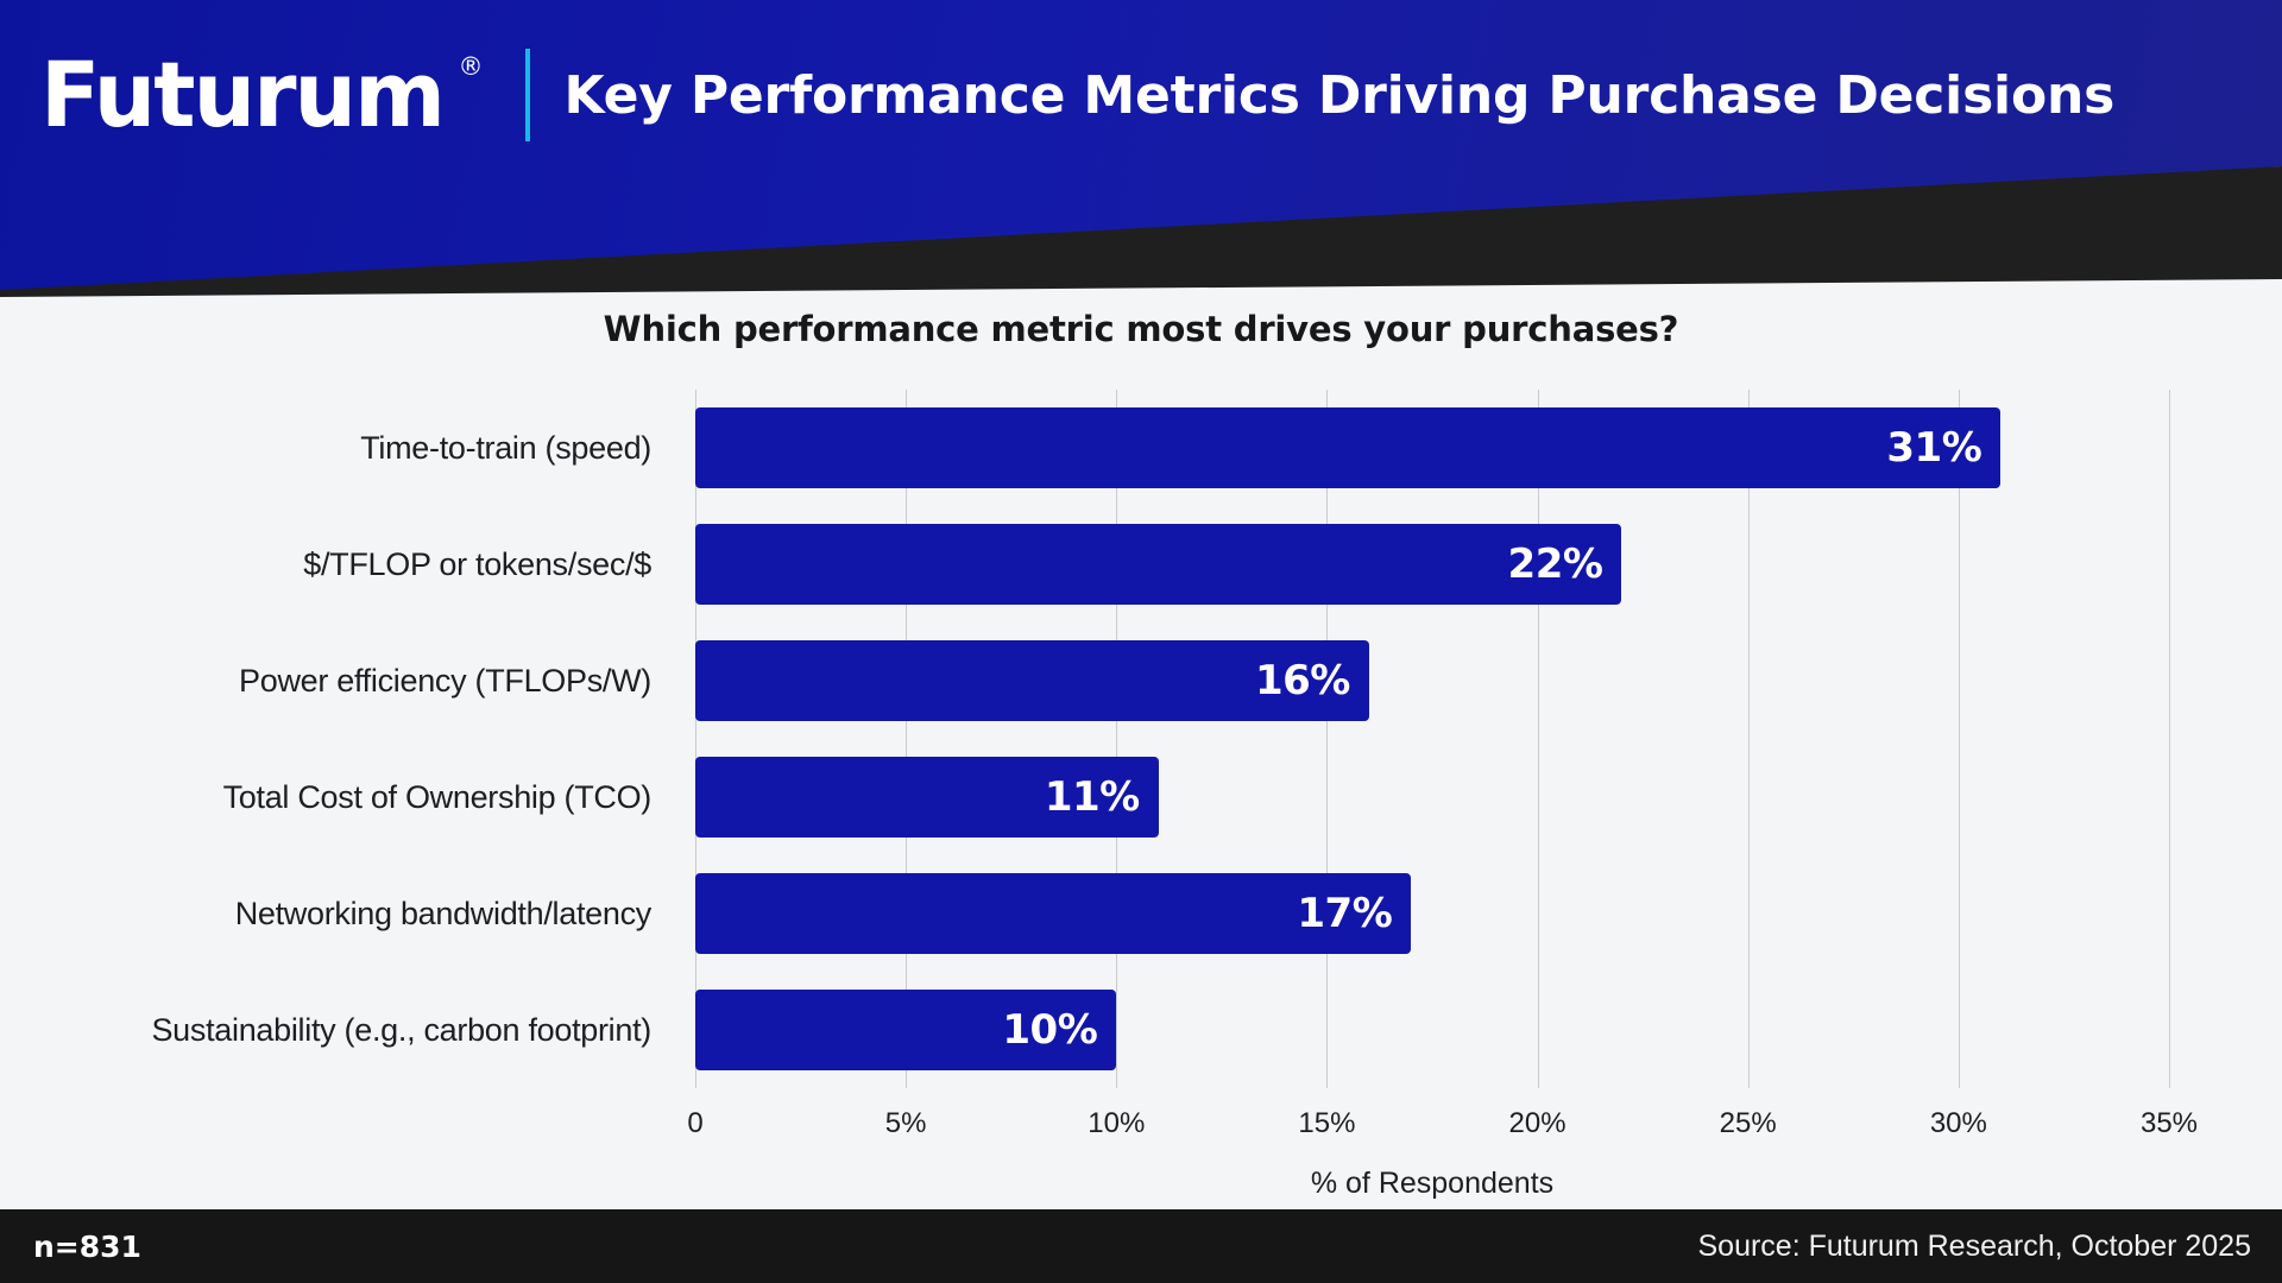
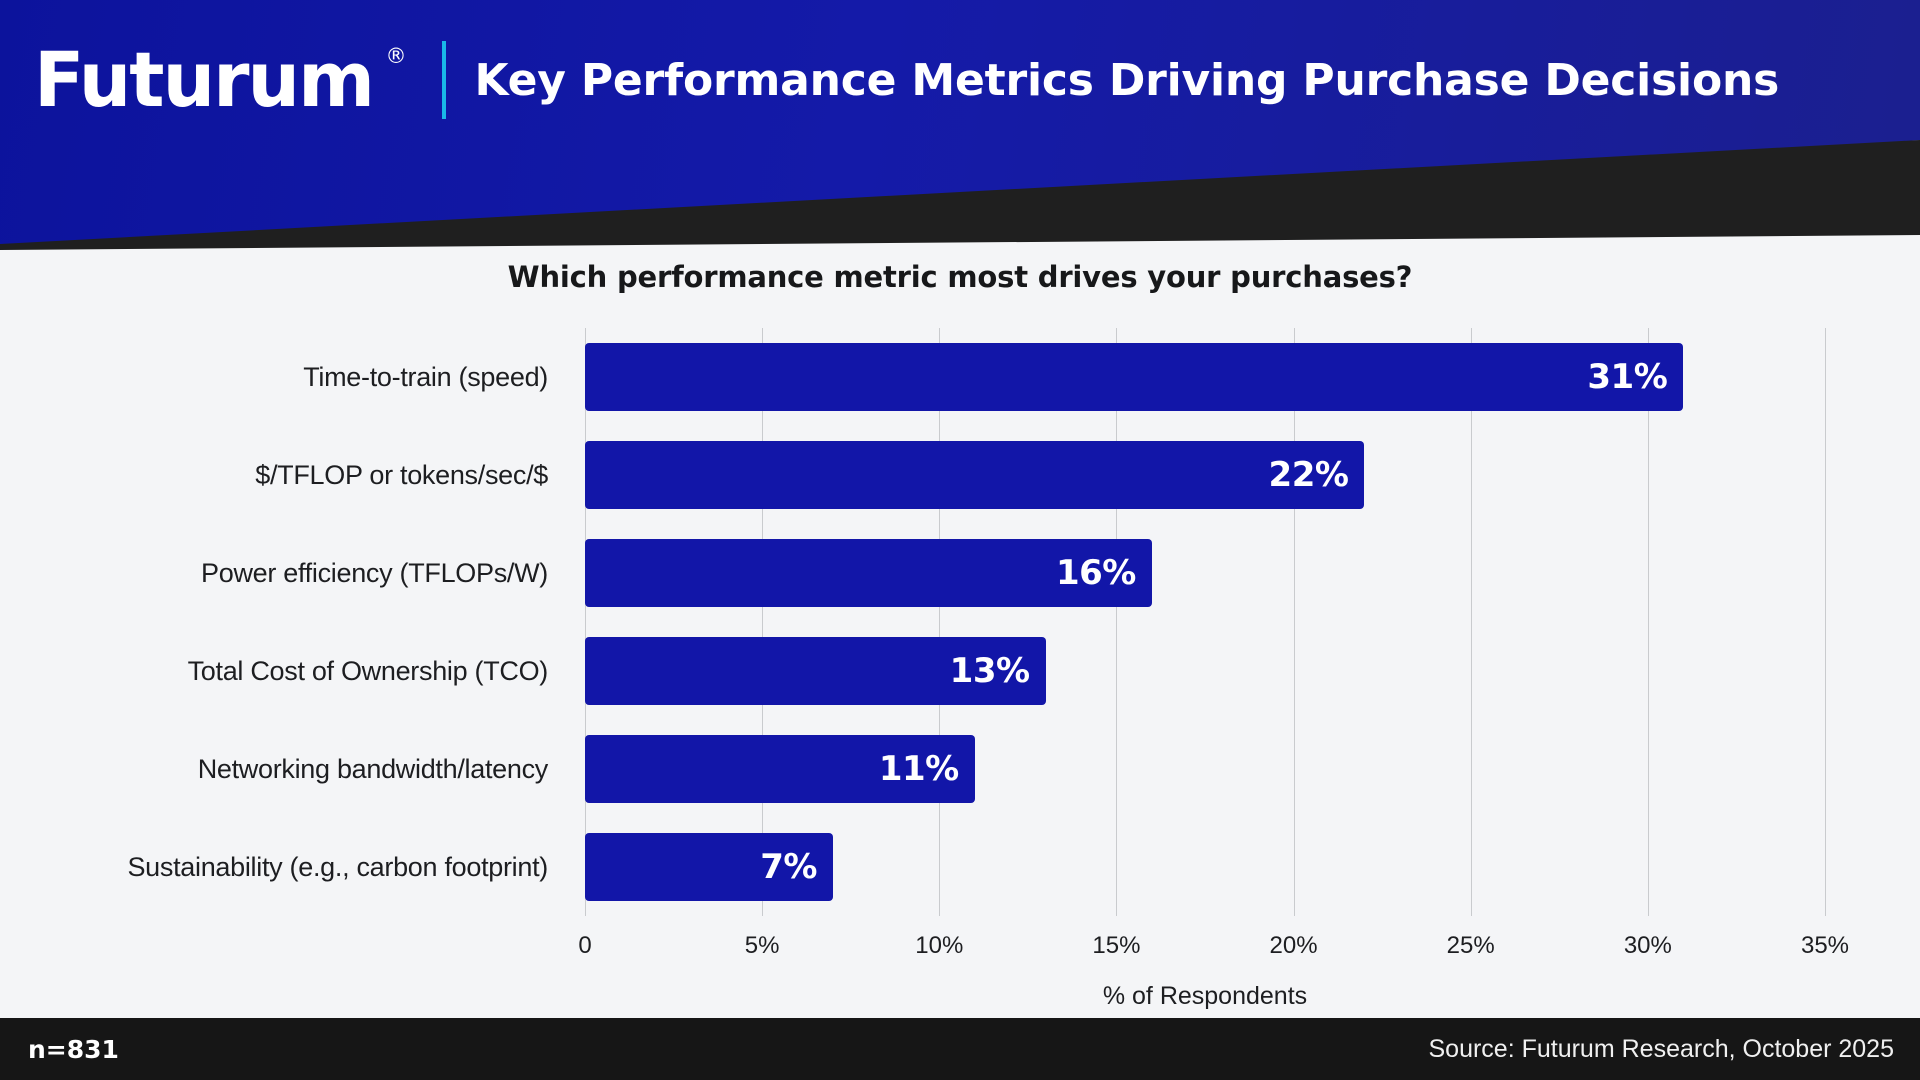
Total Cost of Ownership (TCO): 11% -> 13%
Networking bandwidth/latency: 17% -> 11%
Sustainability (e.g., carbon footprint): 10% -> 7%
